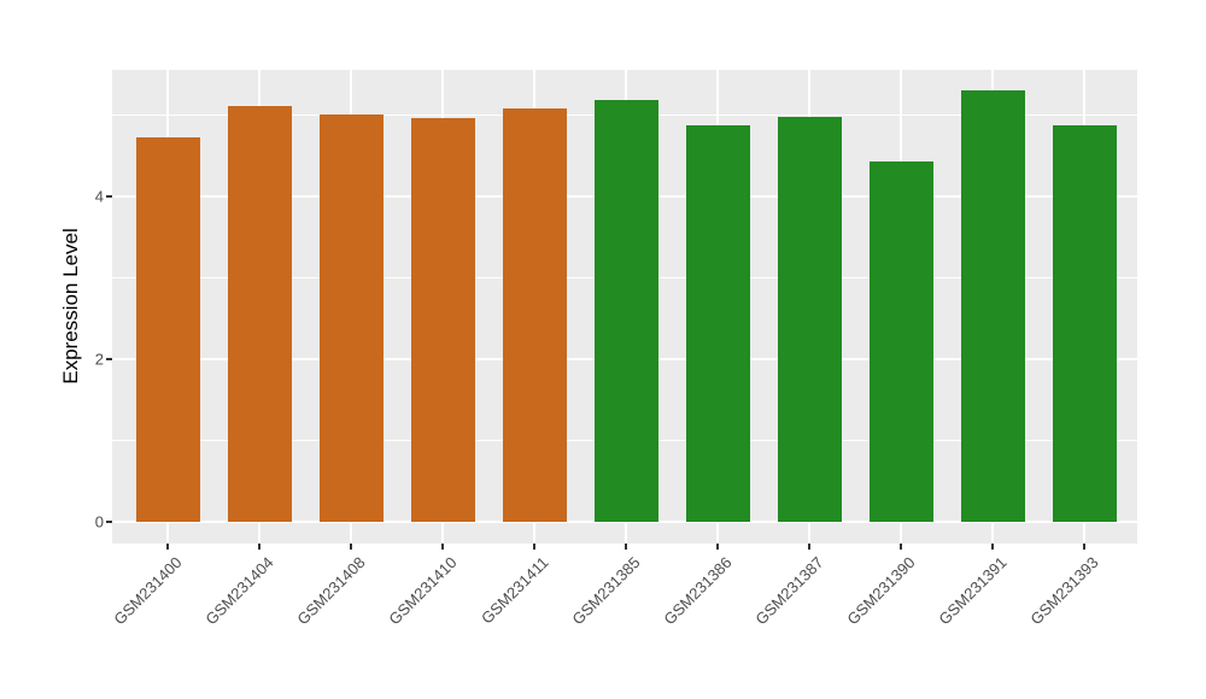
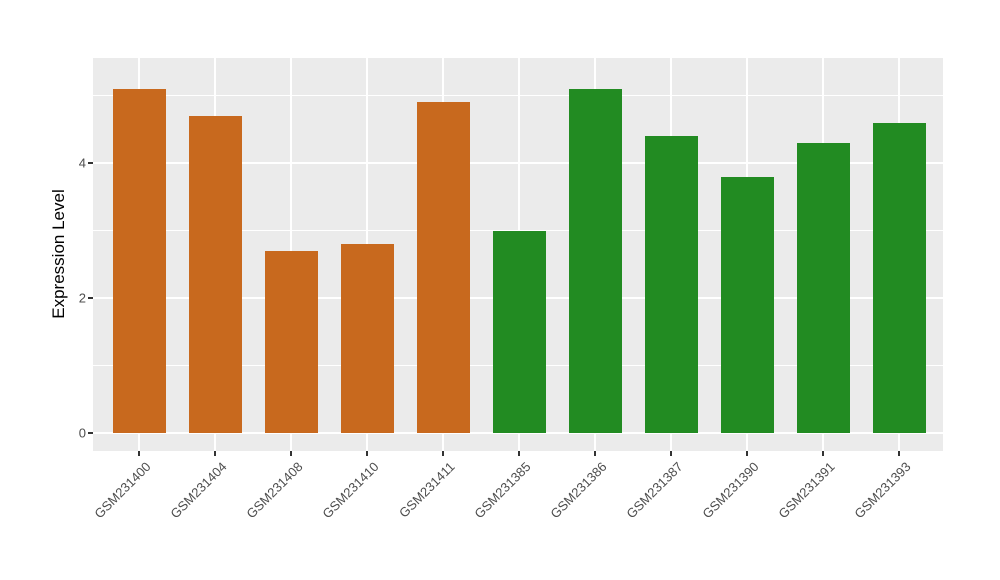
GSM231400: 4.7 -> 5.1
GSM231404: 5.1 -> 4.7
GSM231408: 5.0 -> 2.7
GSM231410: 5.0 -> 2.8
GSM231411: 5.1 -> 4.9
GSM231385: 5.2 -> 3.0
GSM231386: 4.9 -> 5.1
GSM231387: 5.0 -> 4.4
GSM231390: 4.4 -> 3.8
GSM231391: 5.3 -> 4.3
GSM231393: 4.9 -> 4.6
